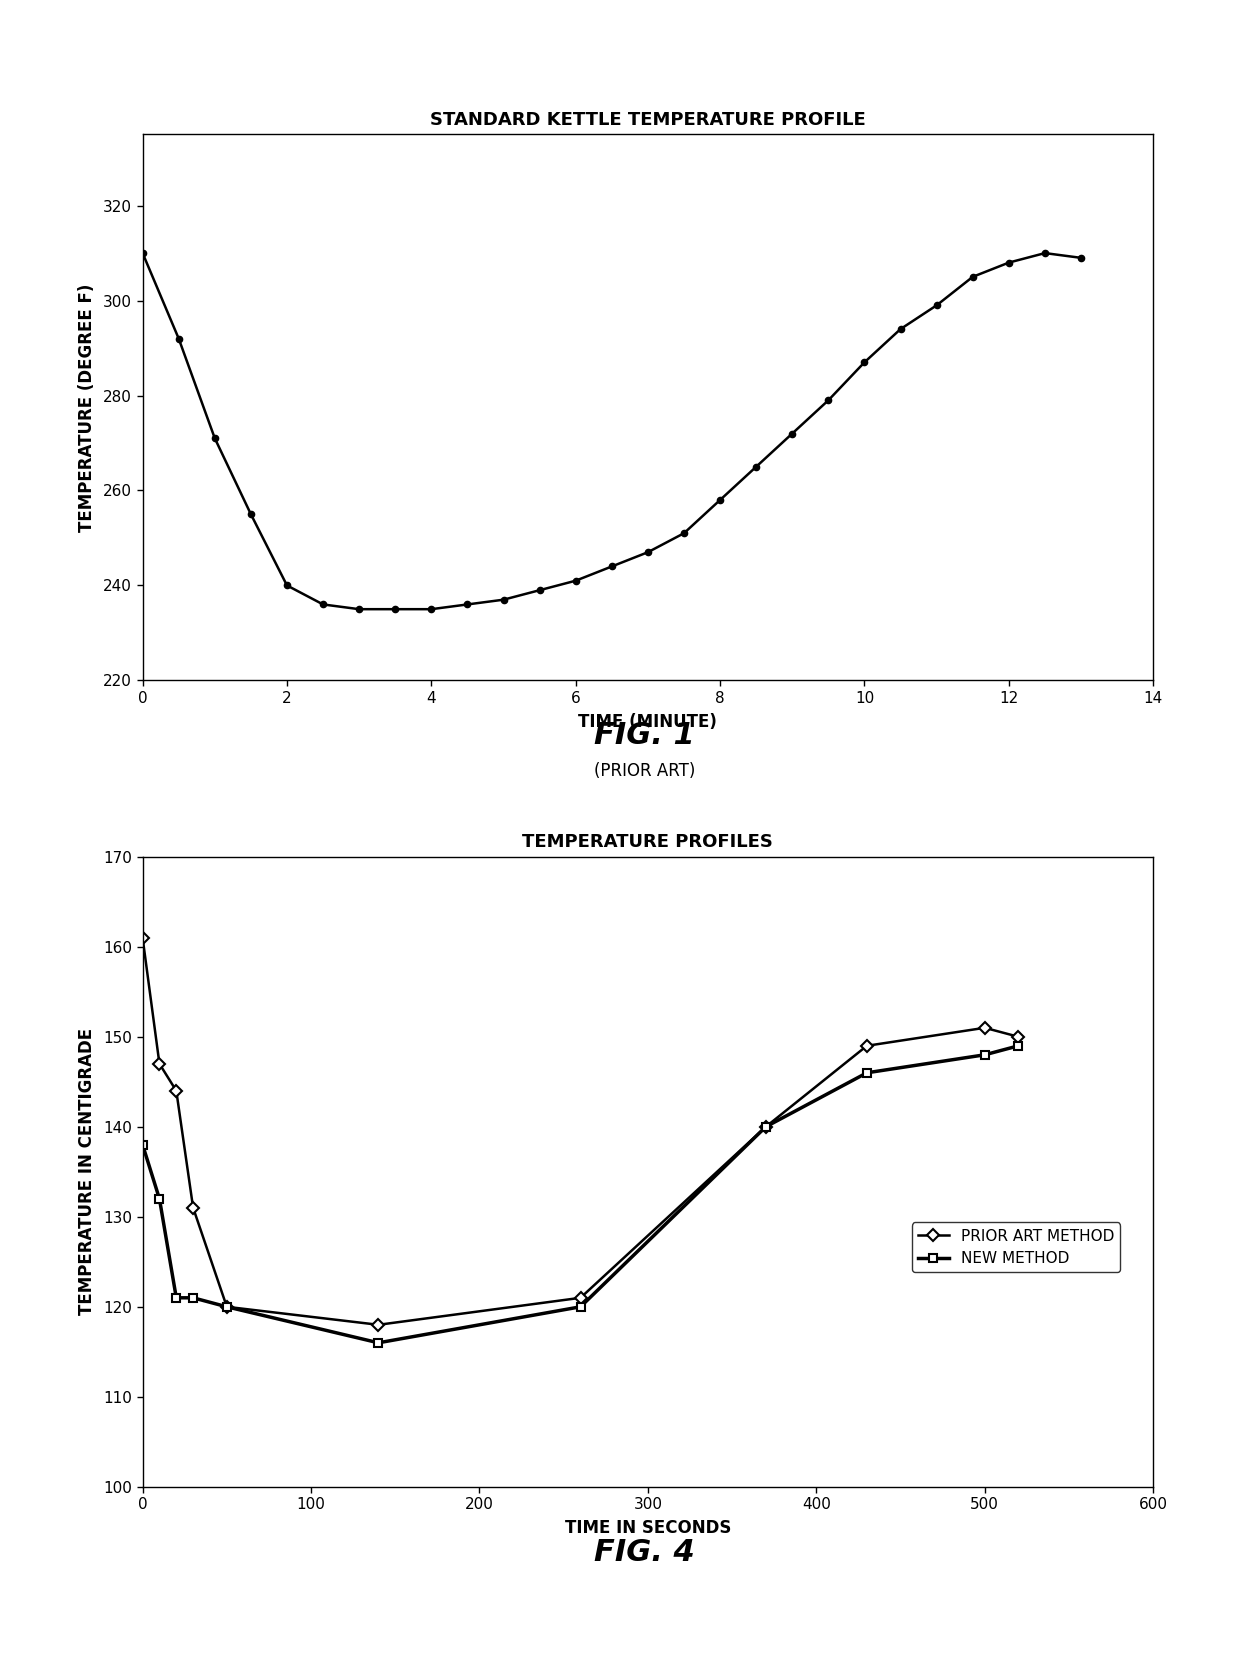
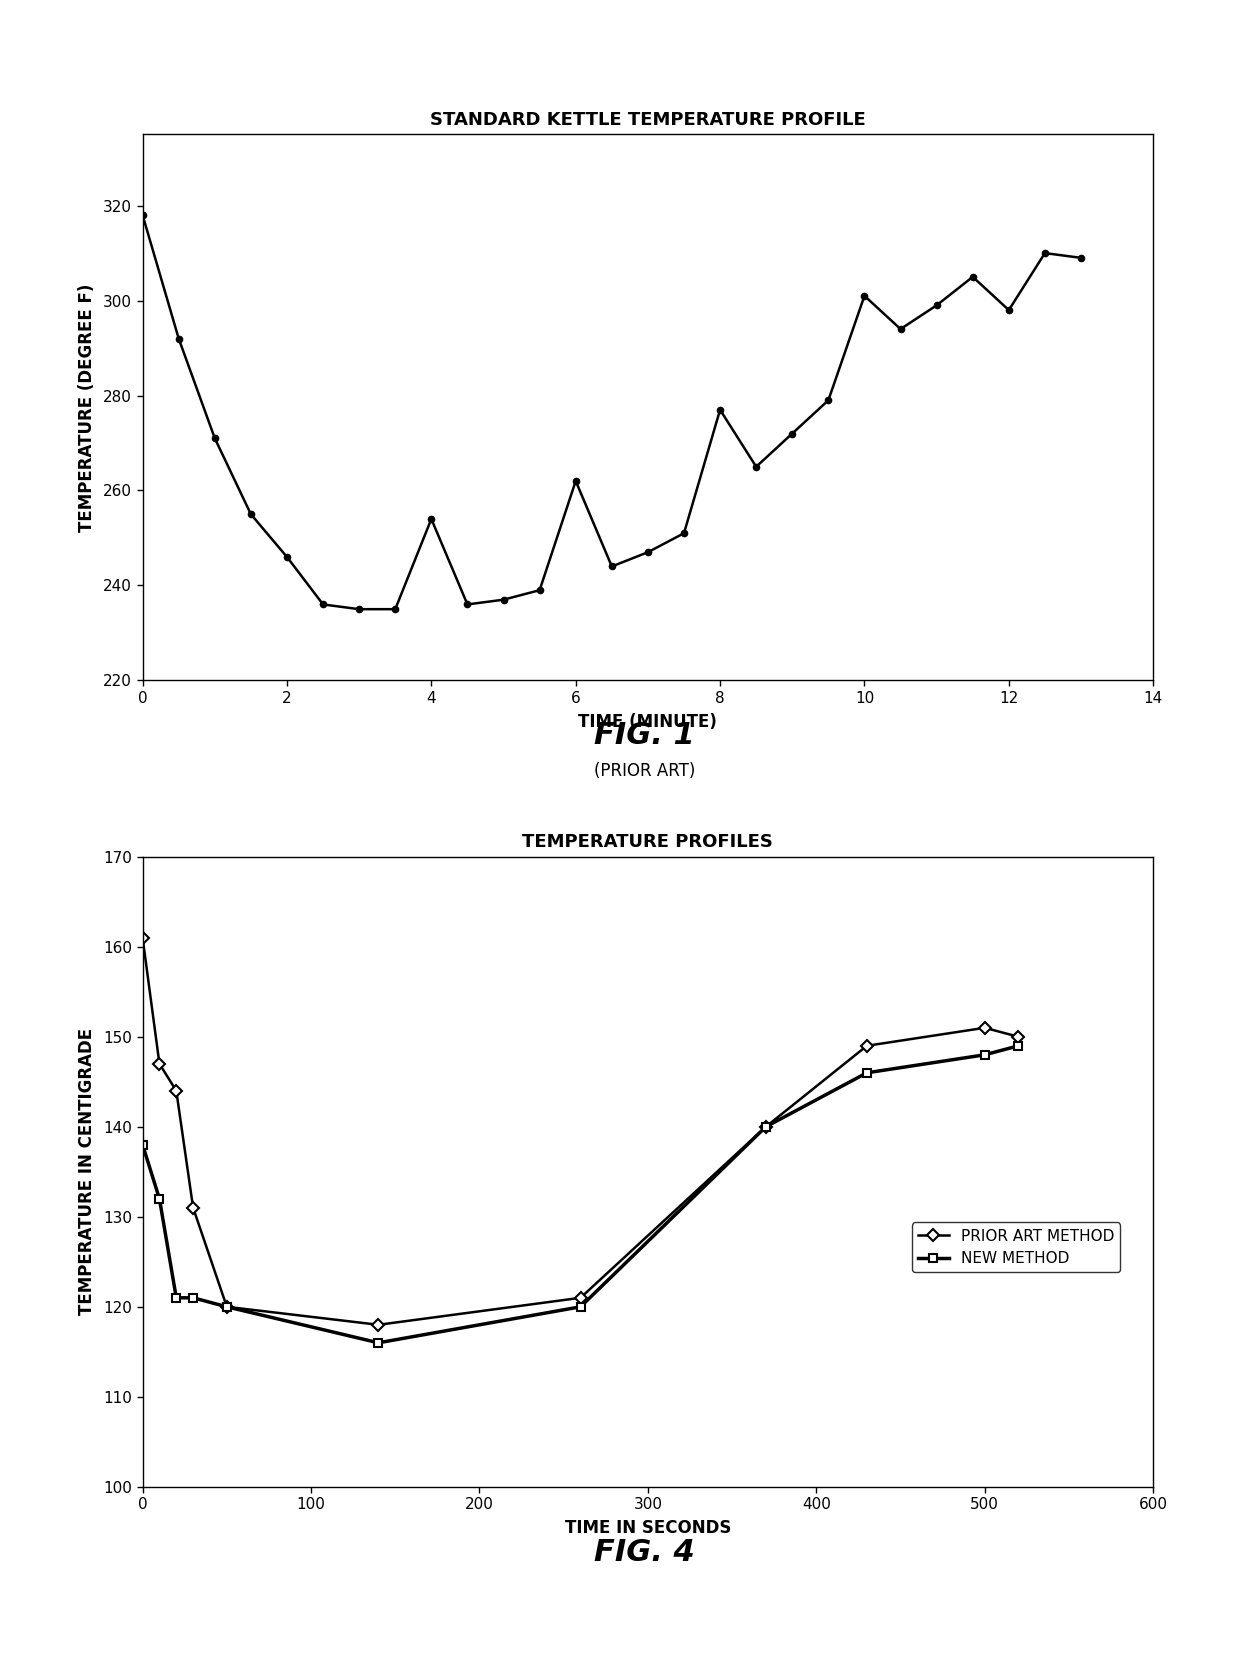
STANDARD KETTLE TEMPERATURE PROFILE/0: 310 -> 318
STANDARD KETTLE TEMPERATURE PROFILE/2: 240 -> 246
STANDARD KETTLE TEMPERATURE PROFILE/4: 235 -> 254
STANDARD KETTLE TEMPERATURE PROFILE/6: 241 -> 262
STANDARD KETTLE TEMPERATURE PROFILE/8: 258 -> 277
STANDARD KETTLE TEMPERATURE PROFILE/10: 287 -> 301
STANDARD KETTLE TEMPERATURE PROFILE/12: 308 -> 298
